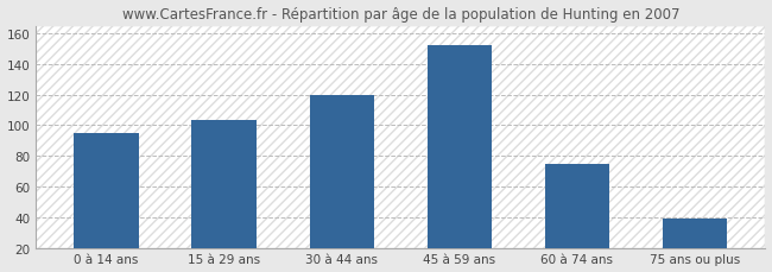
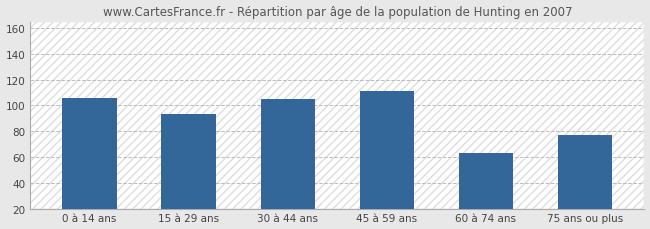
0 à 14 ans: 95 -> 106
15 à 29 ans: 103 -> 93
30 à 44 ans: 120 -> 105
45 à 59 ans: 152 -> 111
60 à 74 ans: 75 -> 63
75 ans ou plus: 39 -> 77
